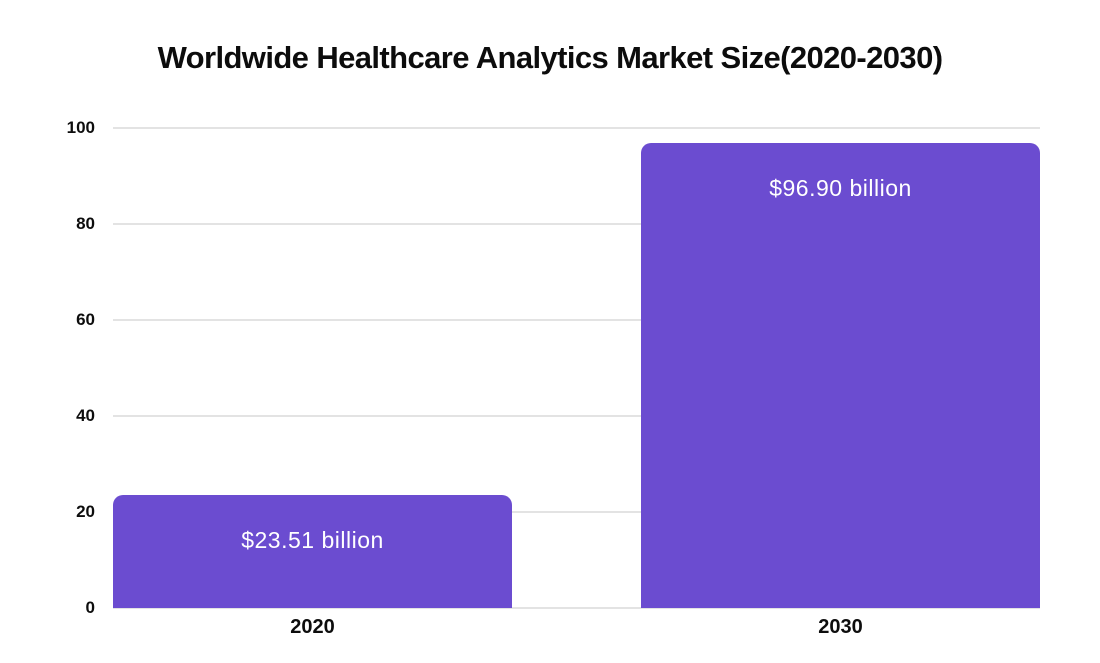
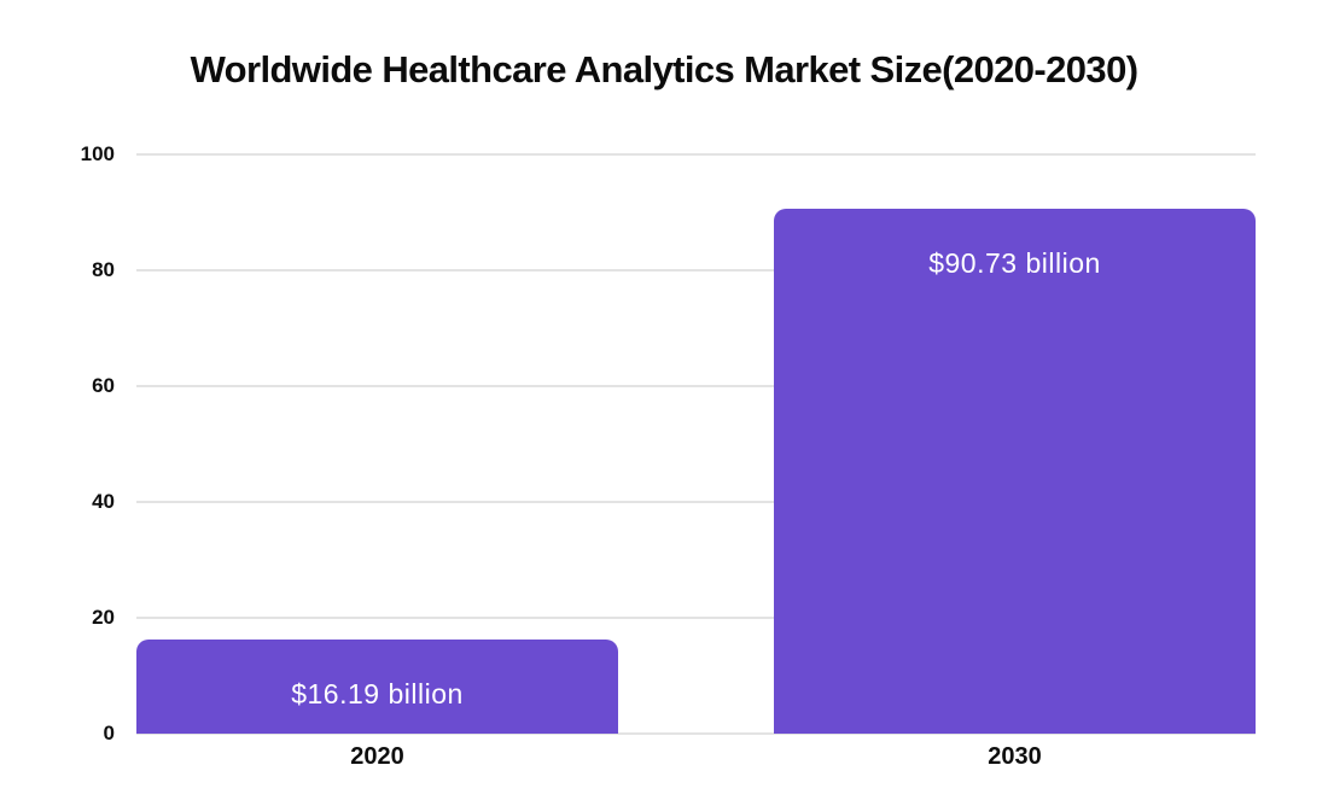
2020: $23.51 -> $16.19
2030: $96.90 -> $90.73
